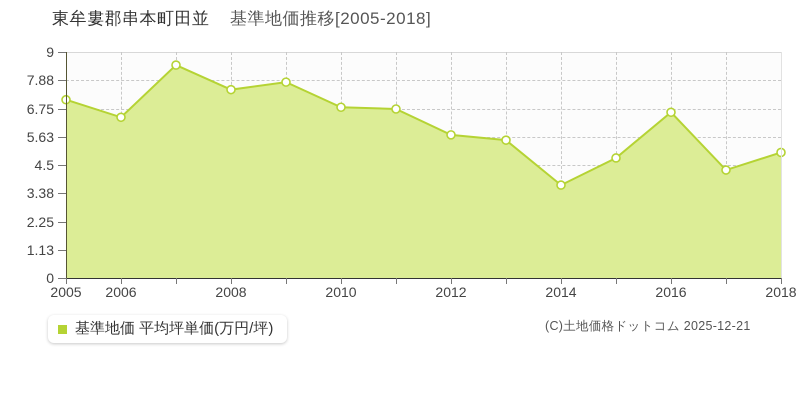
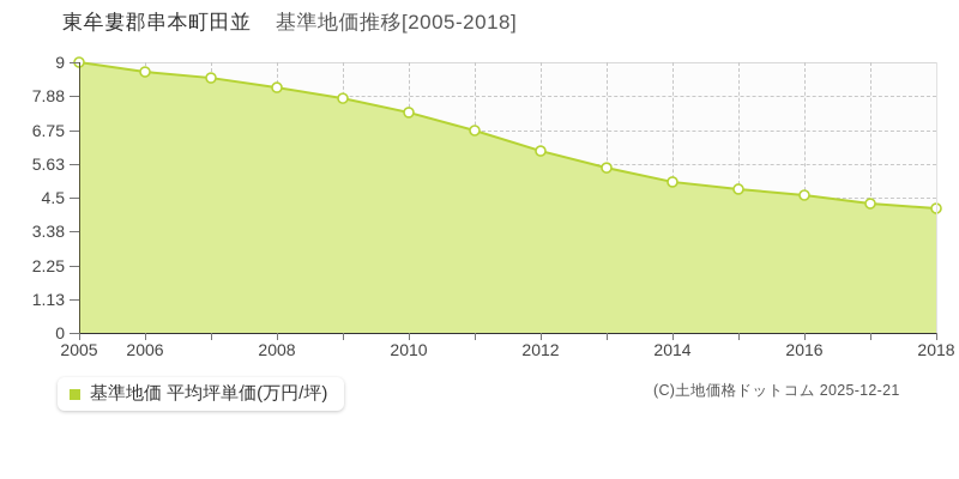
2005: 7.1 -> 9.0
2006: 6.4 -> 8.7
2008: 7.5 -> 8.2
2010: 6.8 -> 7.3
2012: 5.7 -> 6.0
2014: 3.7 -> 5.0
2016: 6.6 -> 4.6
2018: 5.0 -> 4.1
